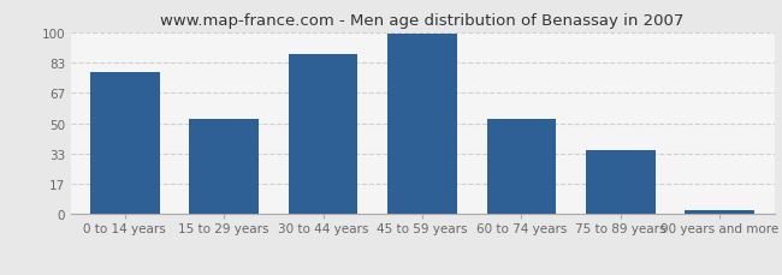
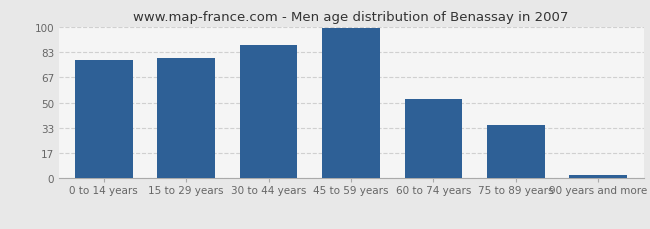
15 to 29 years: 52 -> 79
